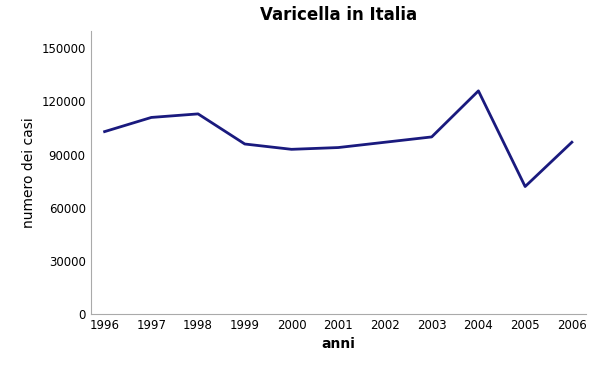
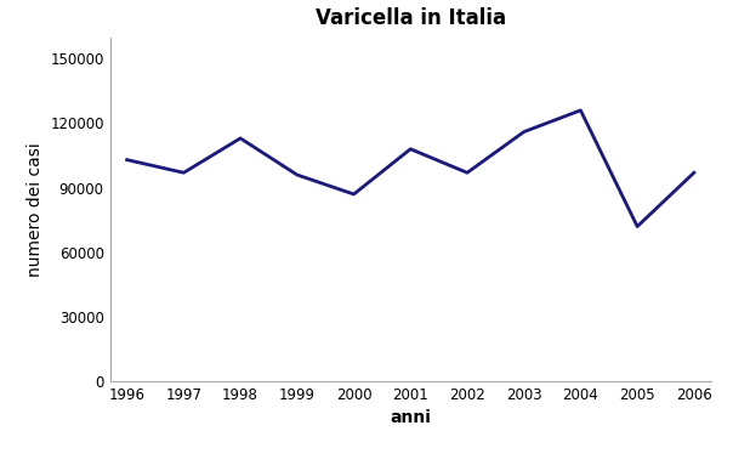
1997: 111000 -> 97000
2000: 93000 -> 87000
2001: 94000 -> 108000
2003: 100000 -> 116000
